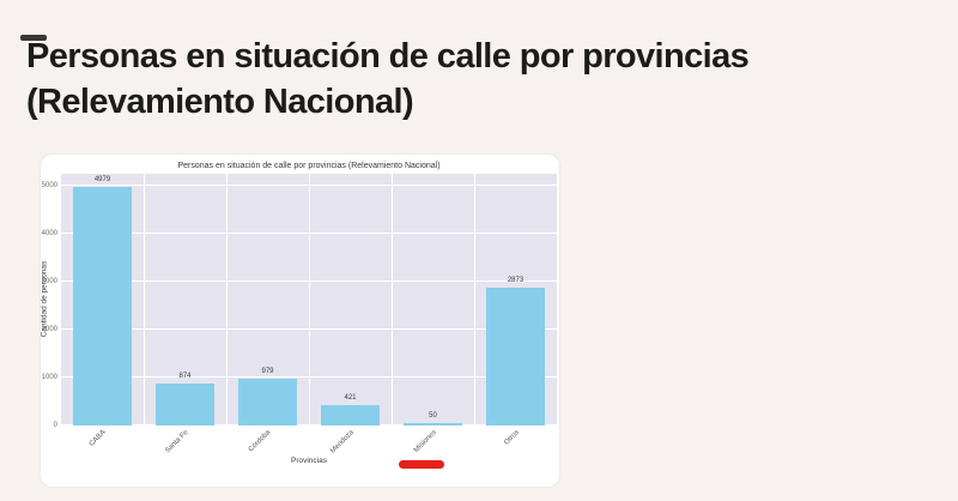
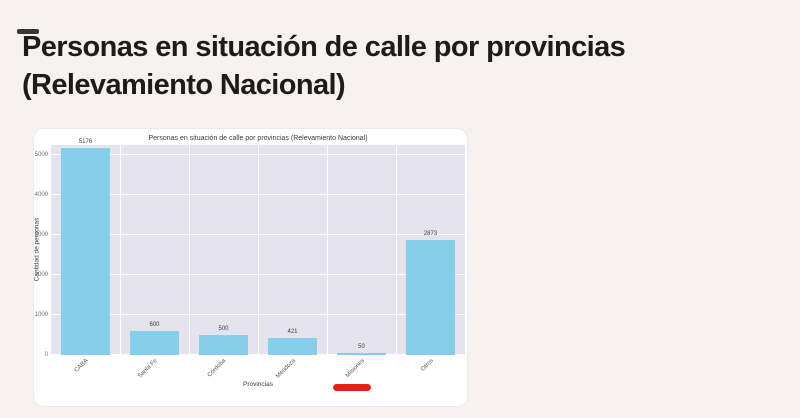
CABA: 4979 -> 5176
Santa Fe: 874 -> 600
Córdoba: 979 -> 500
